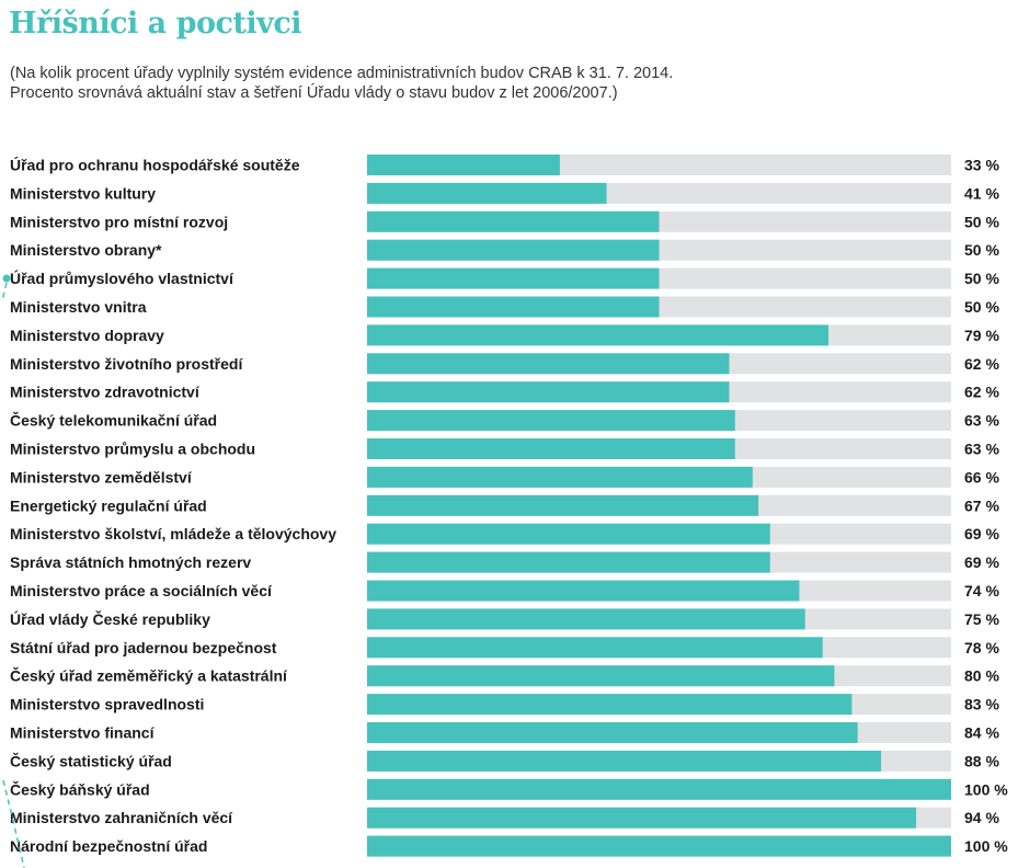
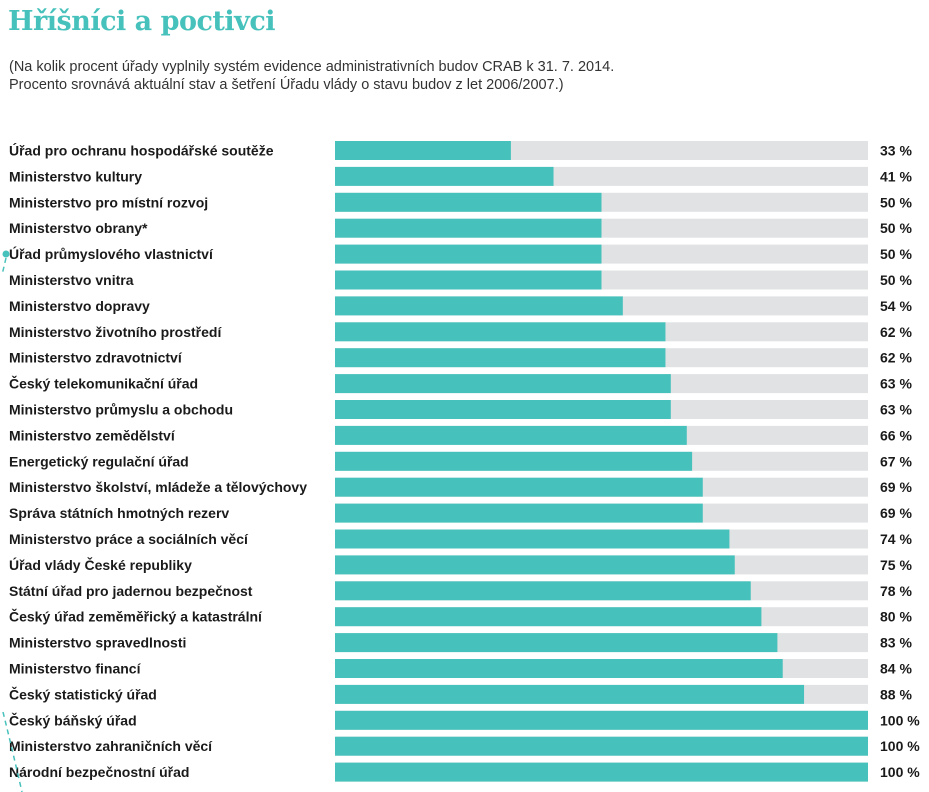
Ministerstvo dopravy: 79 -> 54
Ministerstvo zahraničních věcí: 94 -> 100
